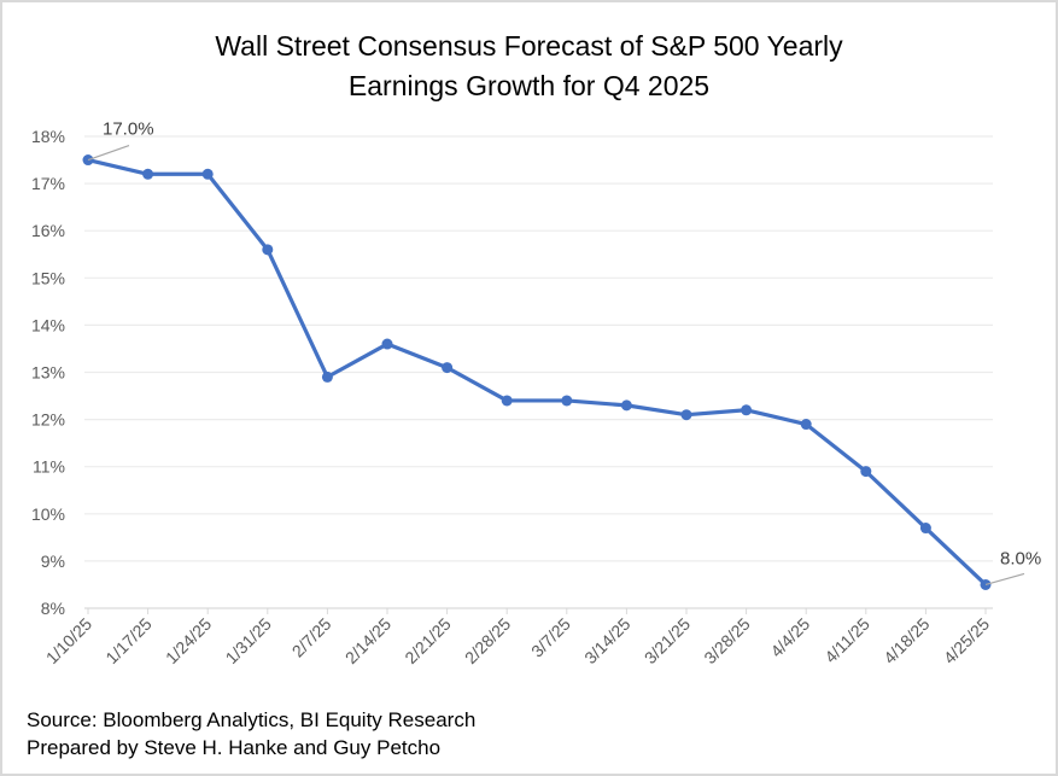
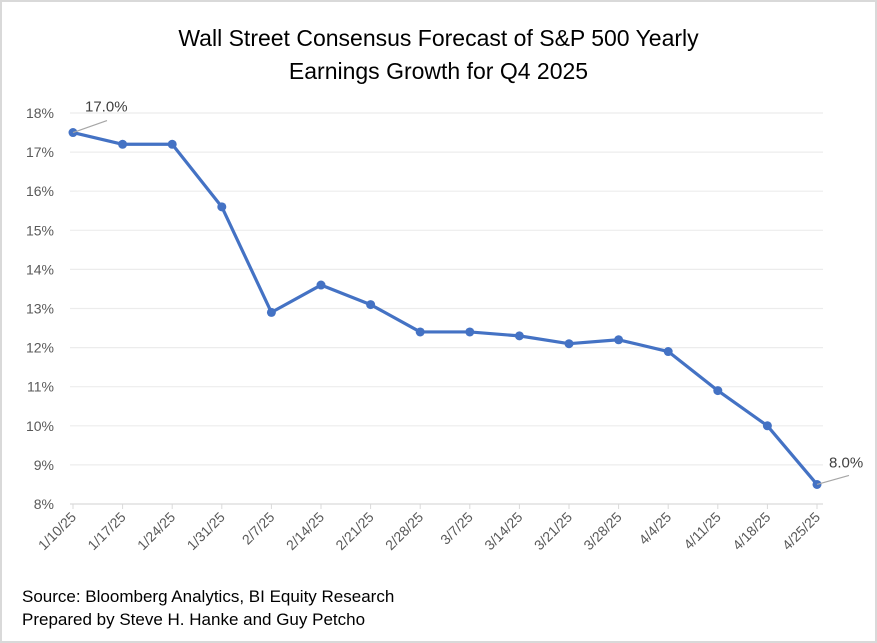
4/18/25: 9.7% -> 10.0%
